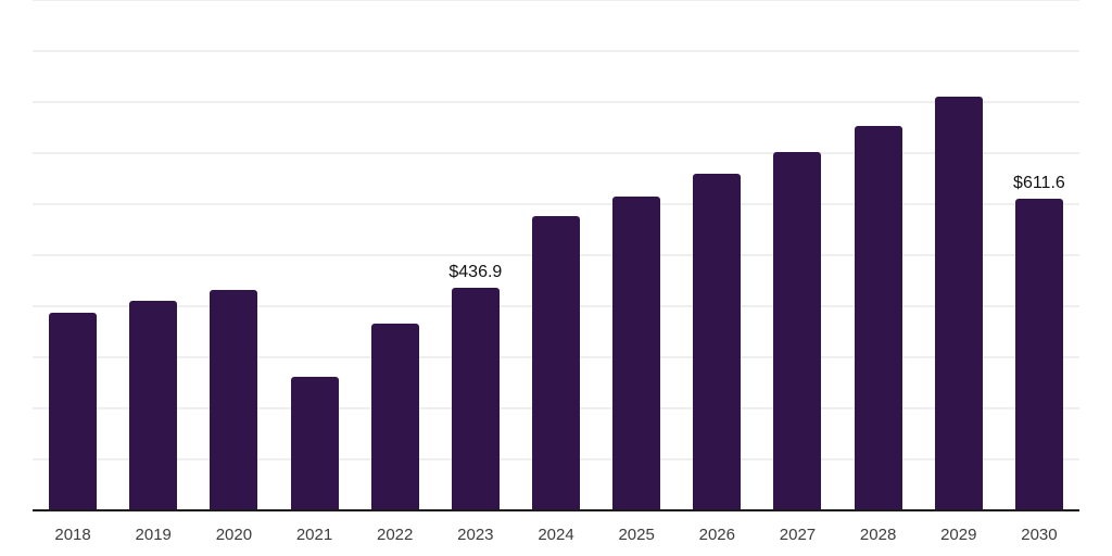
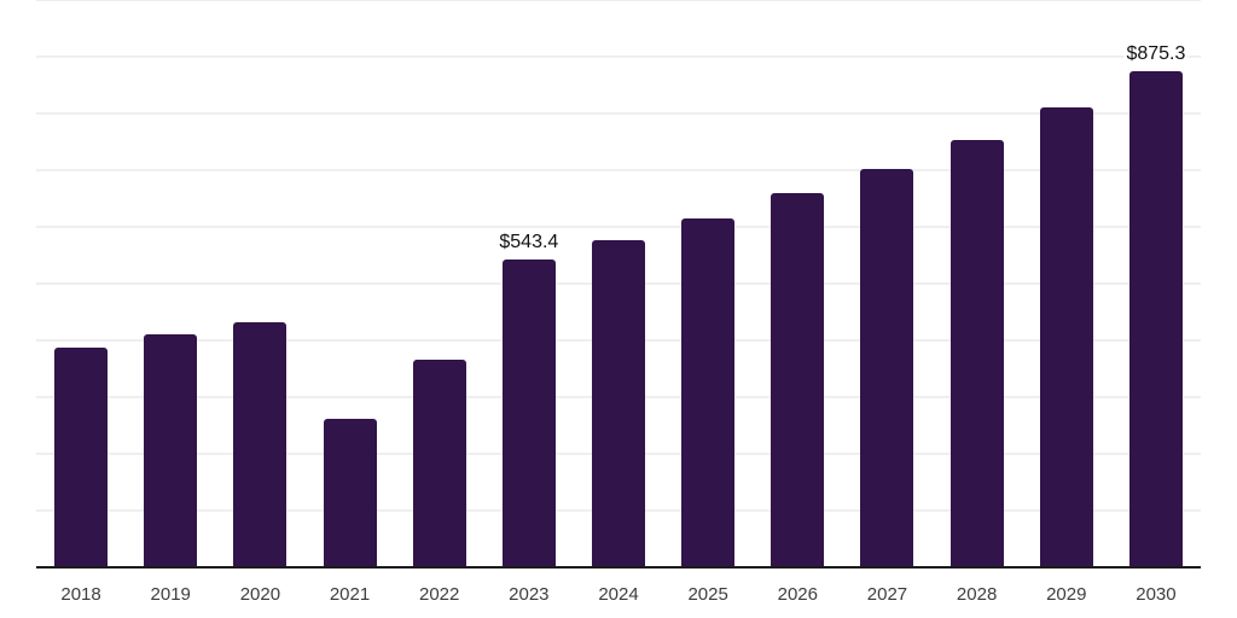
2023: $436.9 -> $543.4
2030: $611.6 -> $875.3
